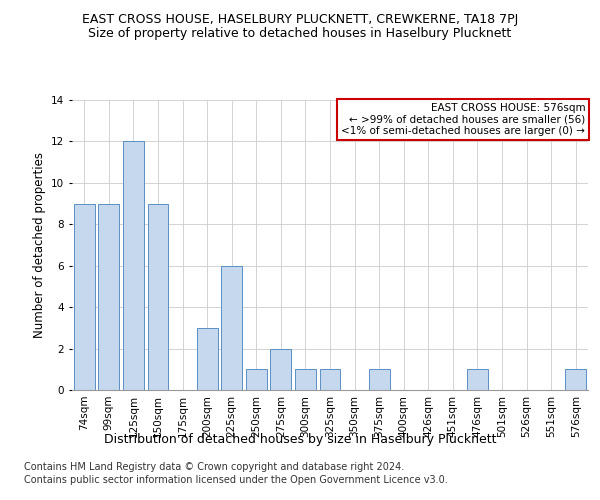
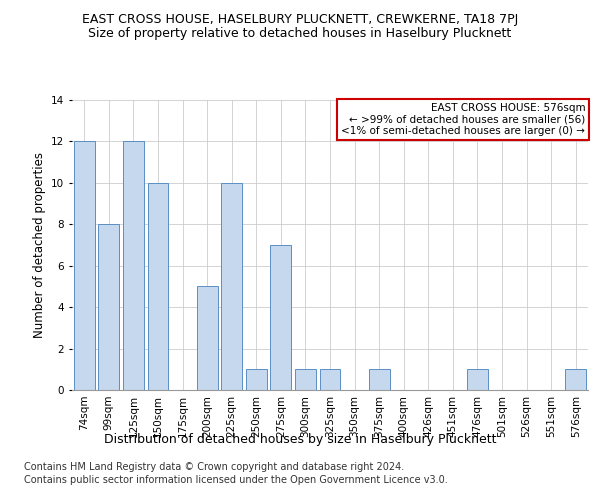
74sqm: 9 -> 12
99sqm: 9 -> 8
150sqm: 9 -> 10
200sqm: 3 -> 5
225sqm: 6 -> 10
275sqm: 2 -> 7
